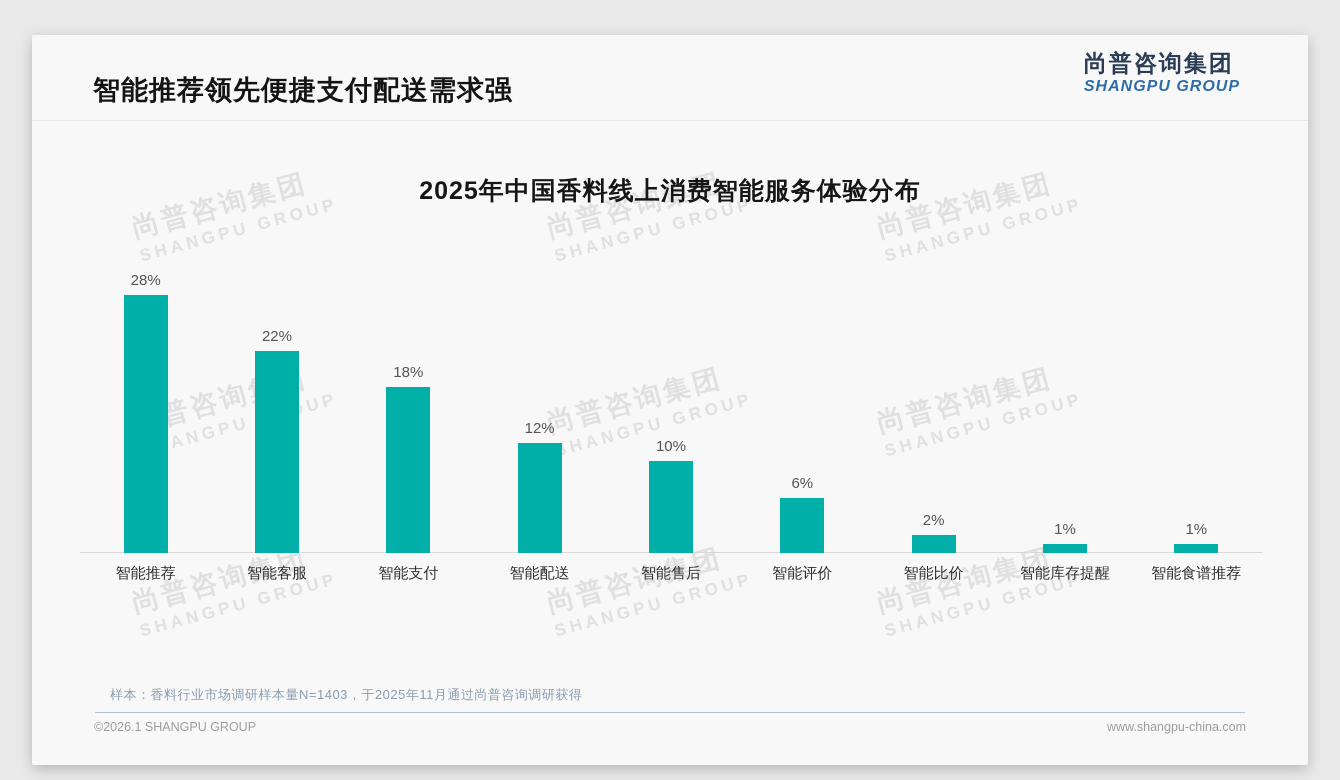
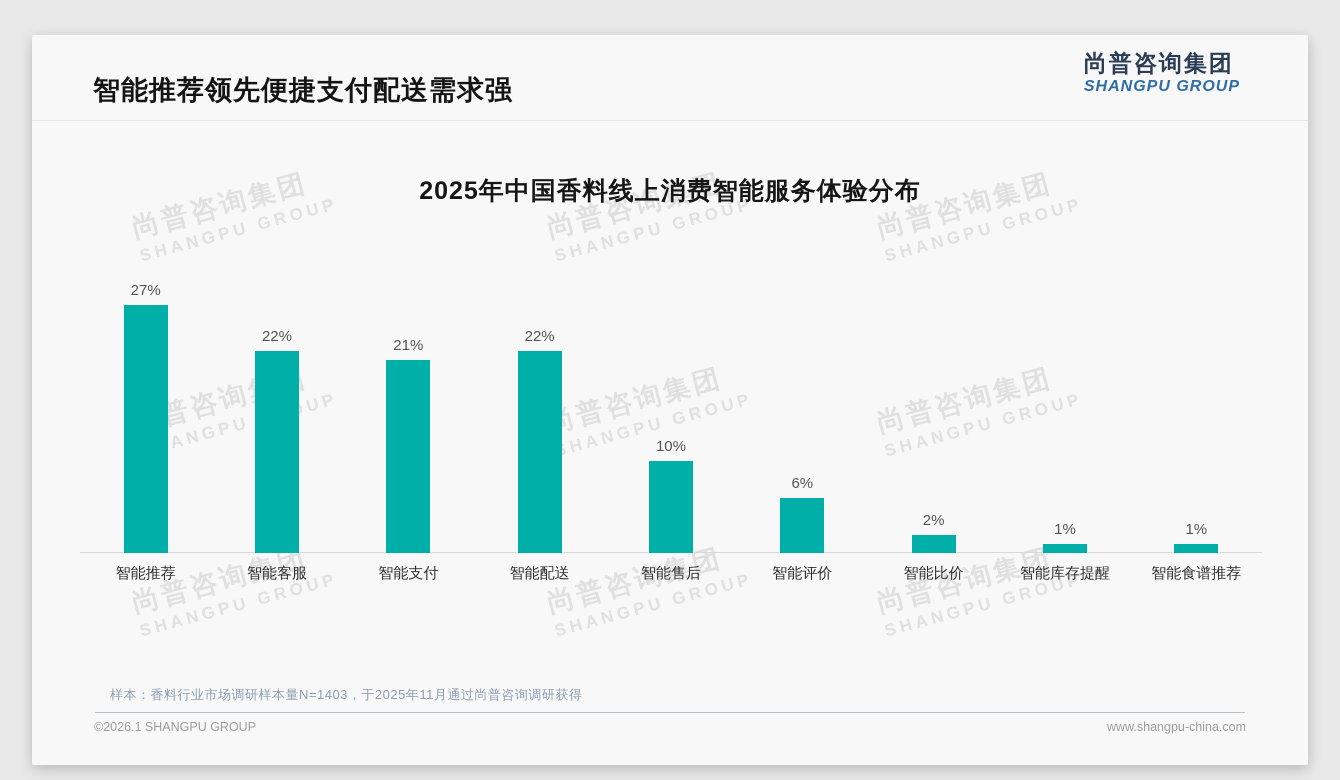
智能推荐: 28% -> 27%
智能支付: 18% -> 21%
智能配送: 12% -> 22%
